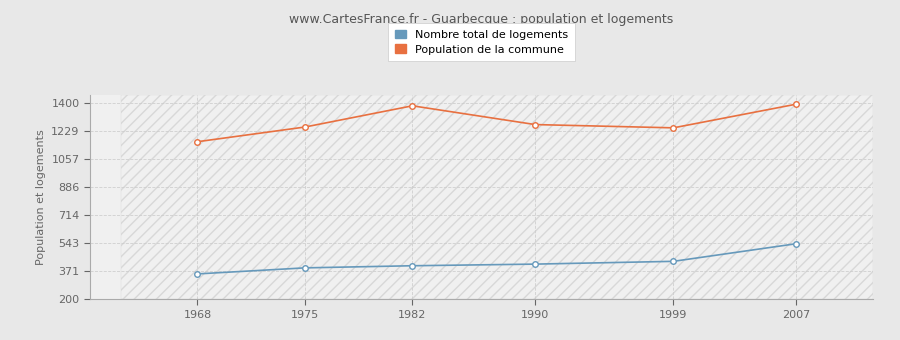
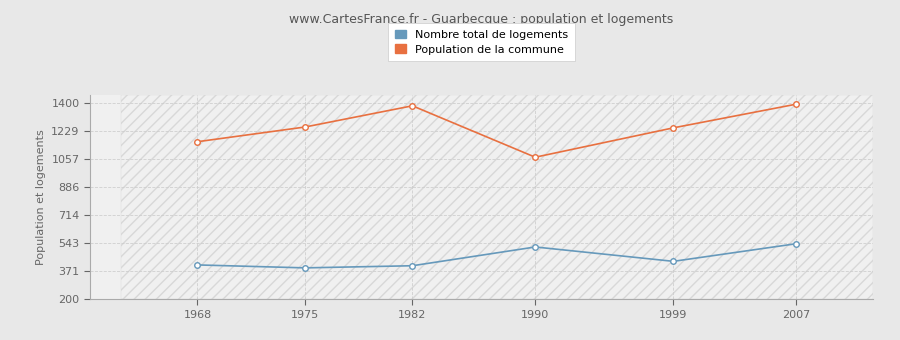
Nombre total de logements/1968: 360 -> 410
Nombre total de logements/1990: 420 -> 520
Population de la commune/1990: 1270 -> 1070
